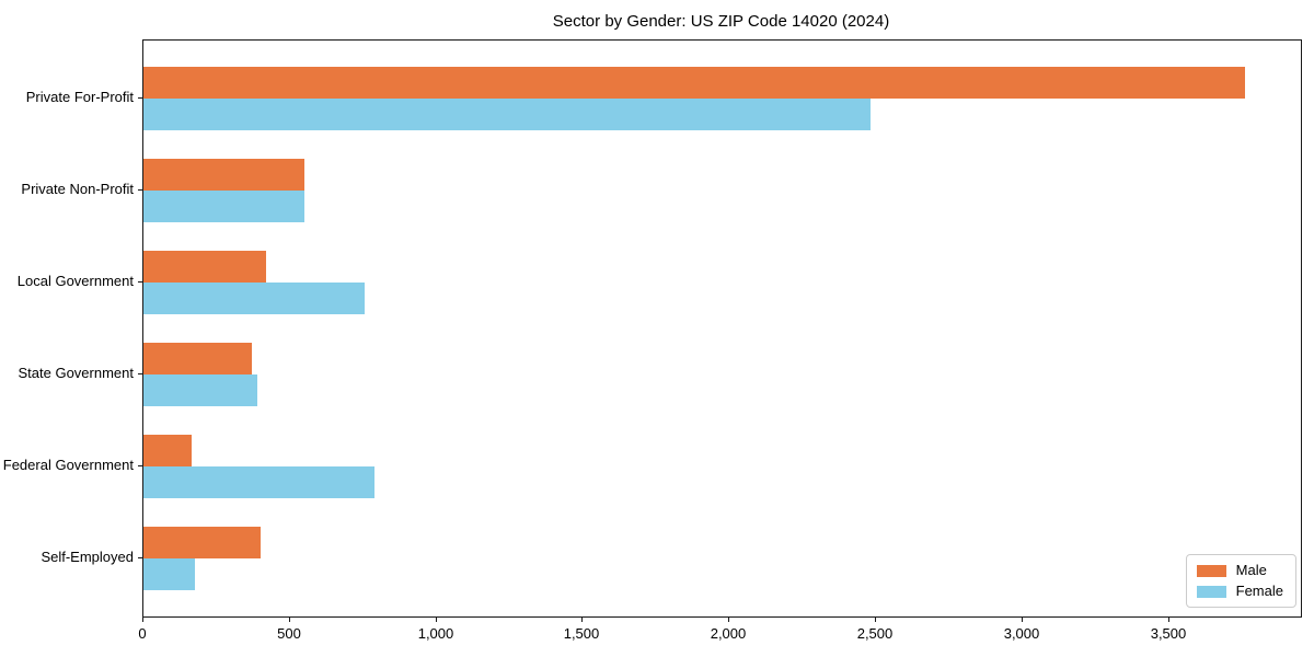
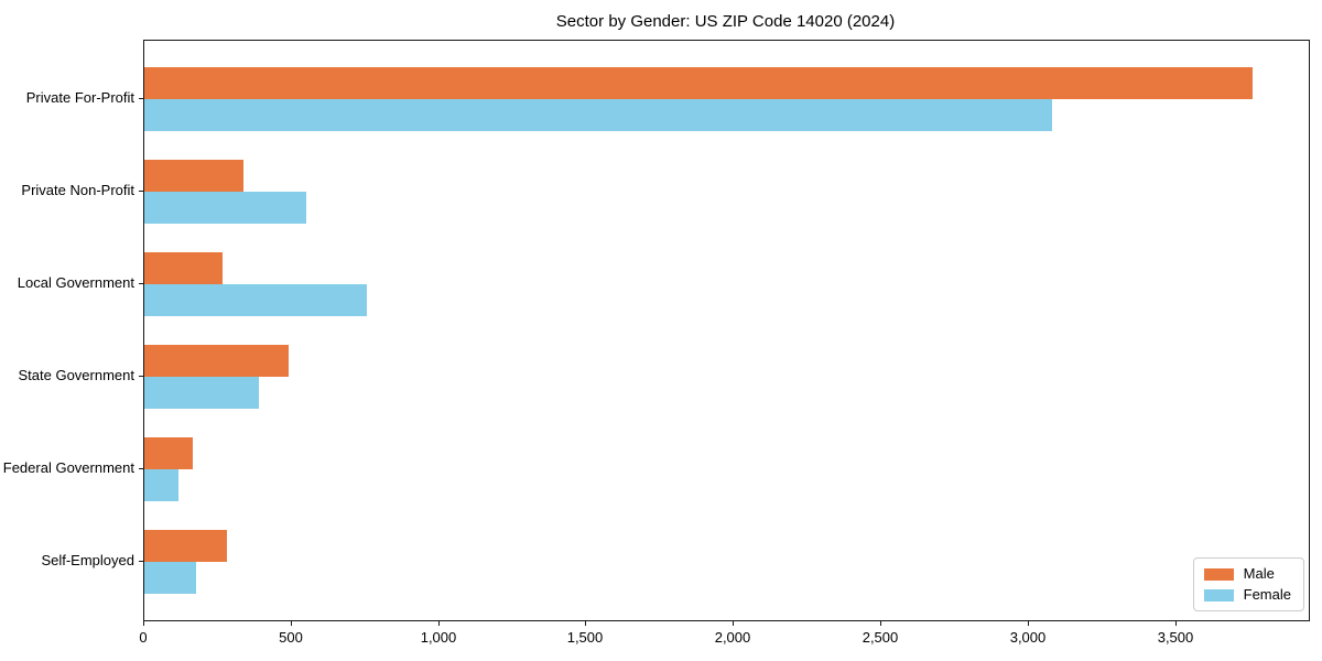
Female/Private For-Profit: 2480 -> 3080
Male/Private Non-Profit: 550 -> 340
Male/Local Government: 420 -> 260
Male/State Government: 370 -> 490
Female/Federal Government: 790 -> 120
Male/Self-Employed: 400 -> 280
